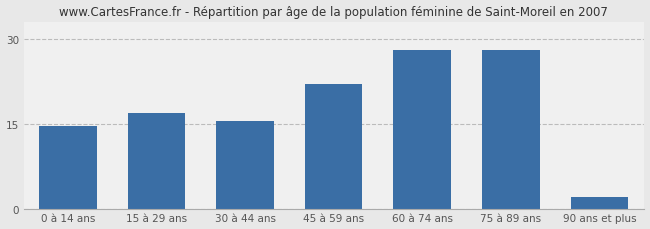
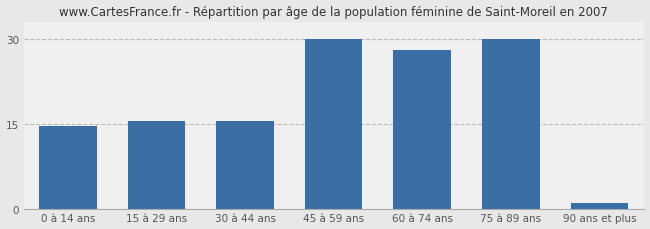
15 à 29 ans: 16.8 -> 15.5
45 à 59 ans: 22.0 -> 30.0
75 à 89 ans: 28.0 -> 30.0
90 ans et plus: 2.0 -> 1.0
